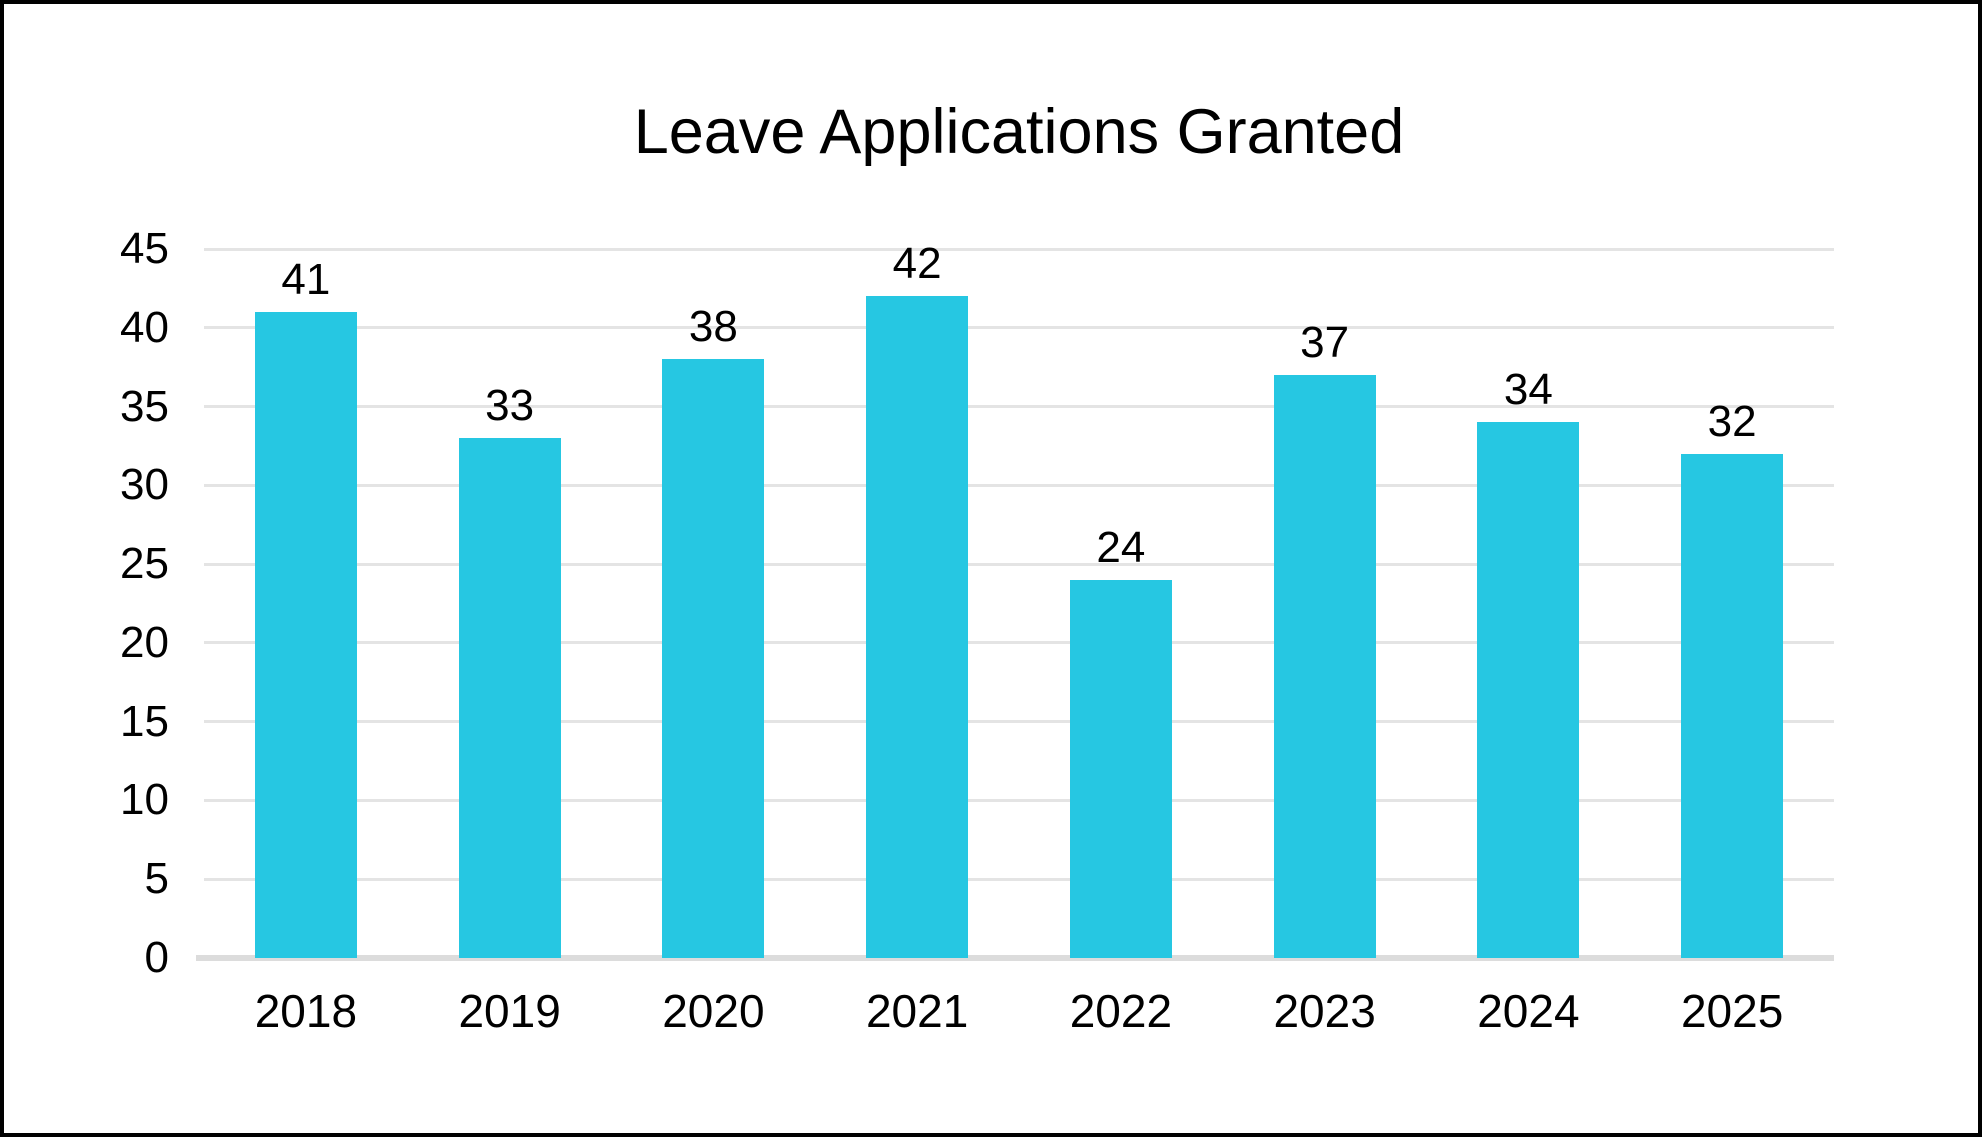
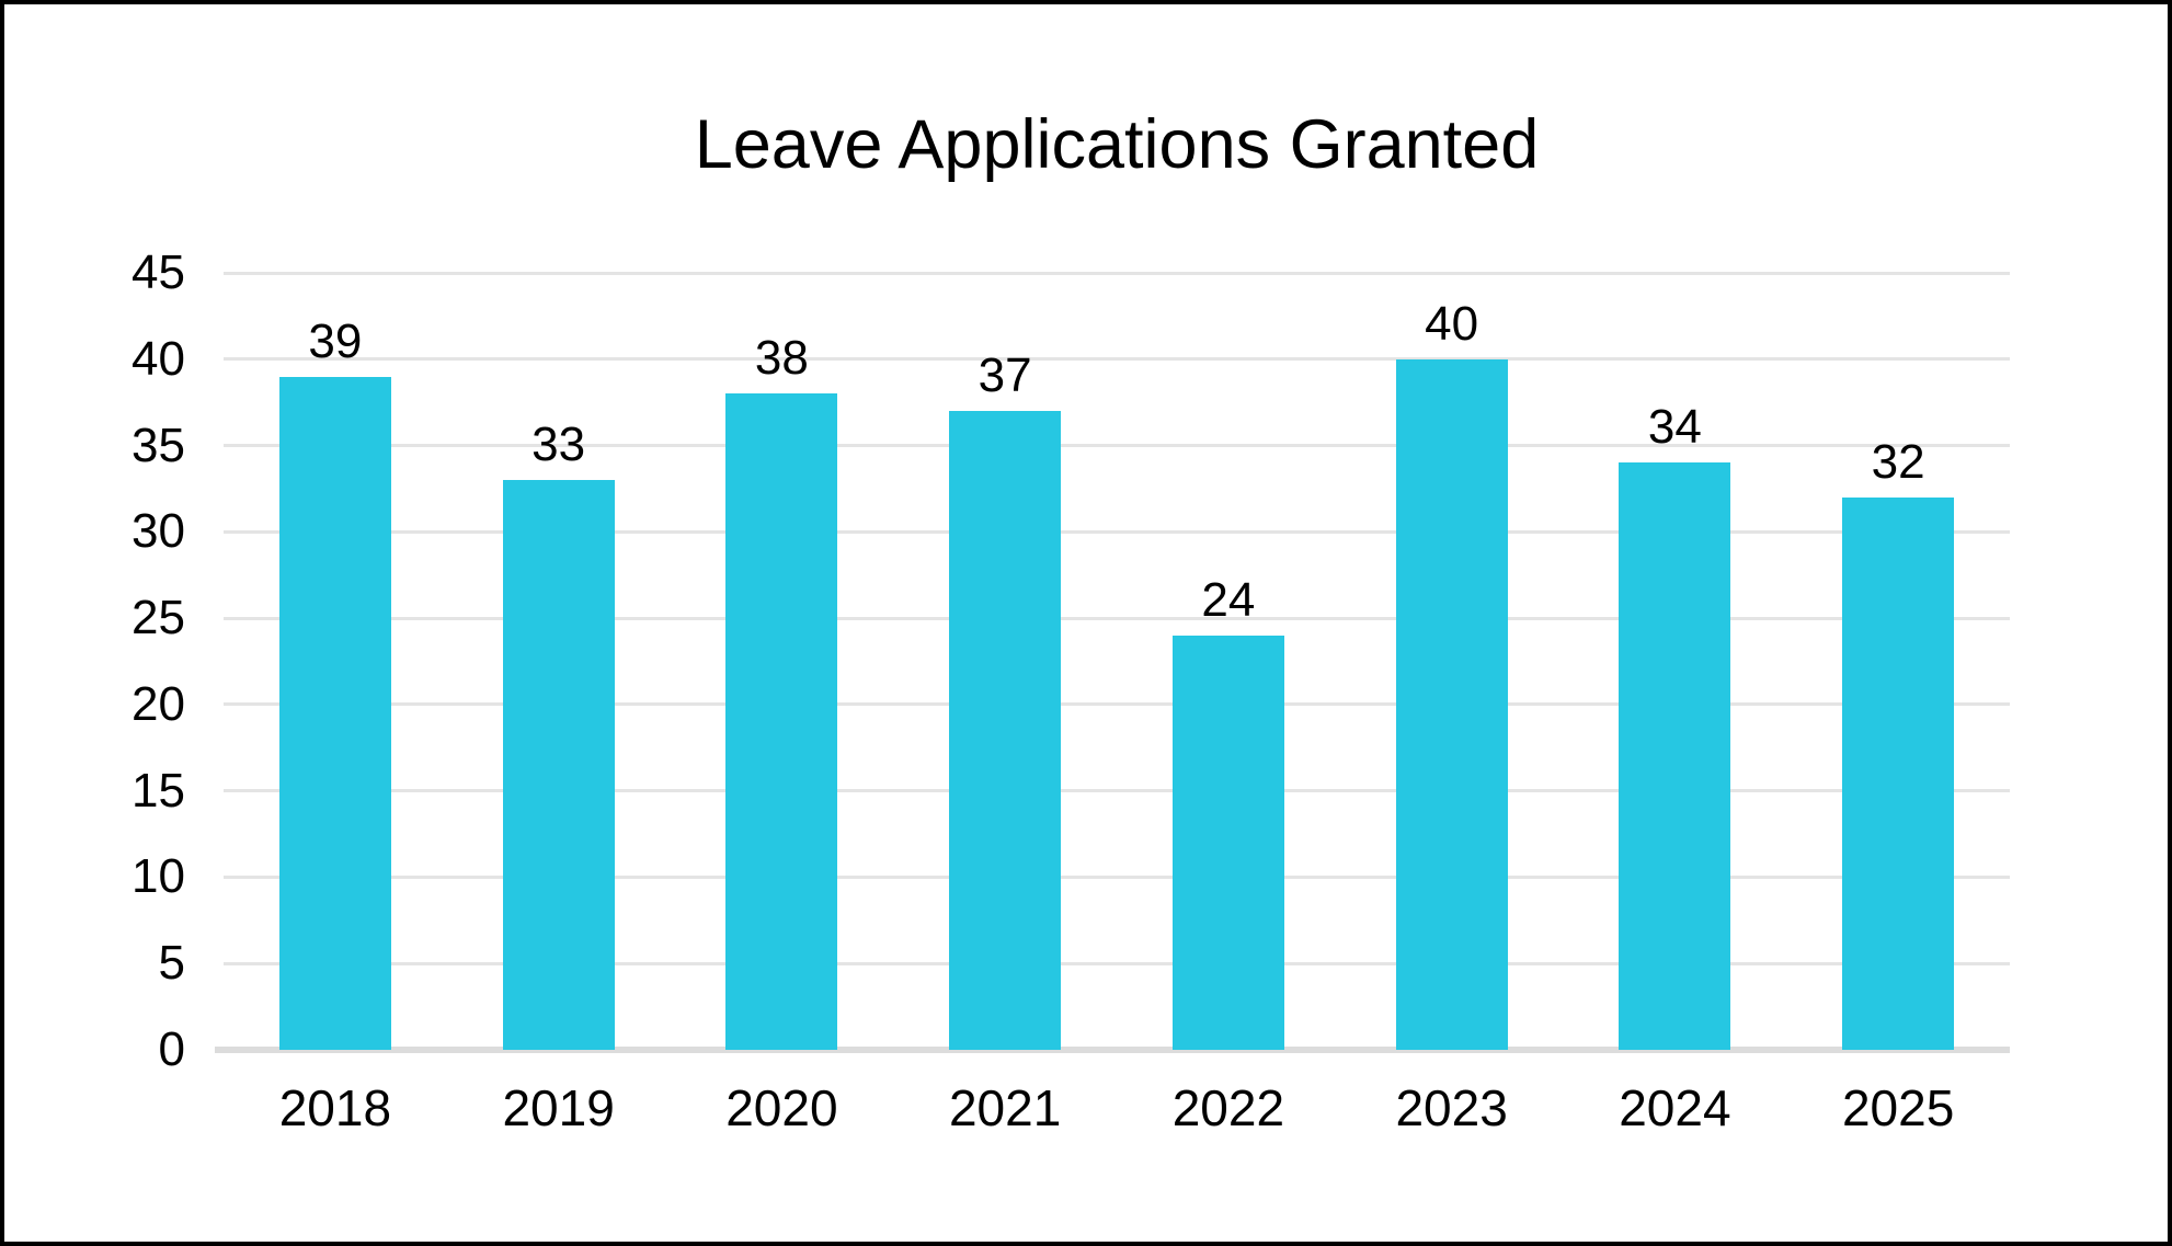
2018: 41 -> 39
2021: 42 -> 37
2023: 37 -> 40
